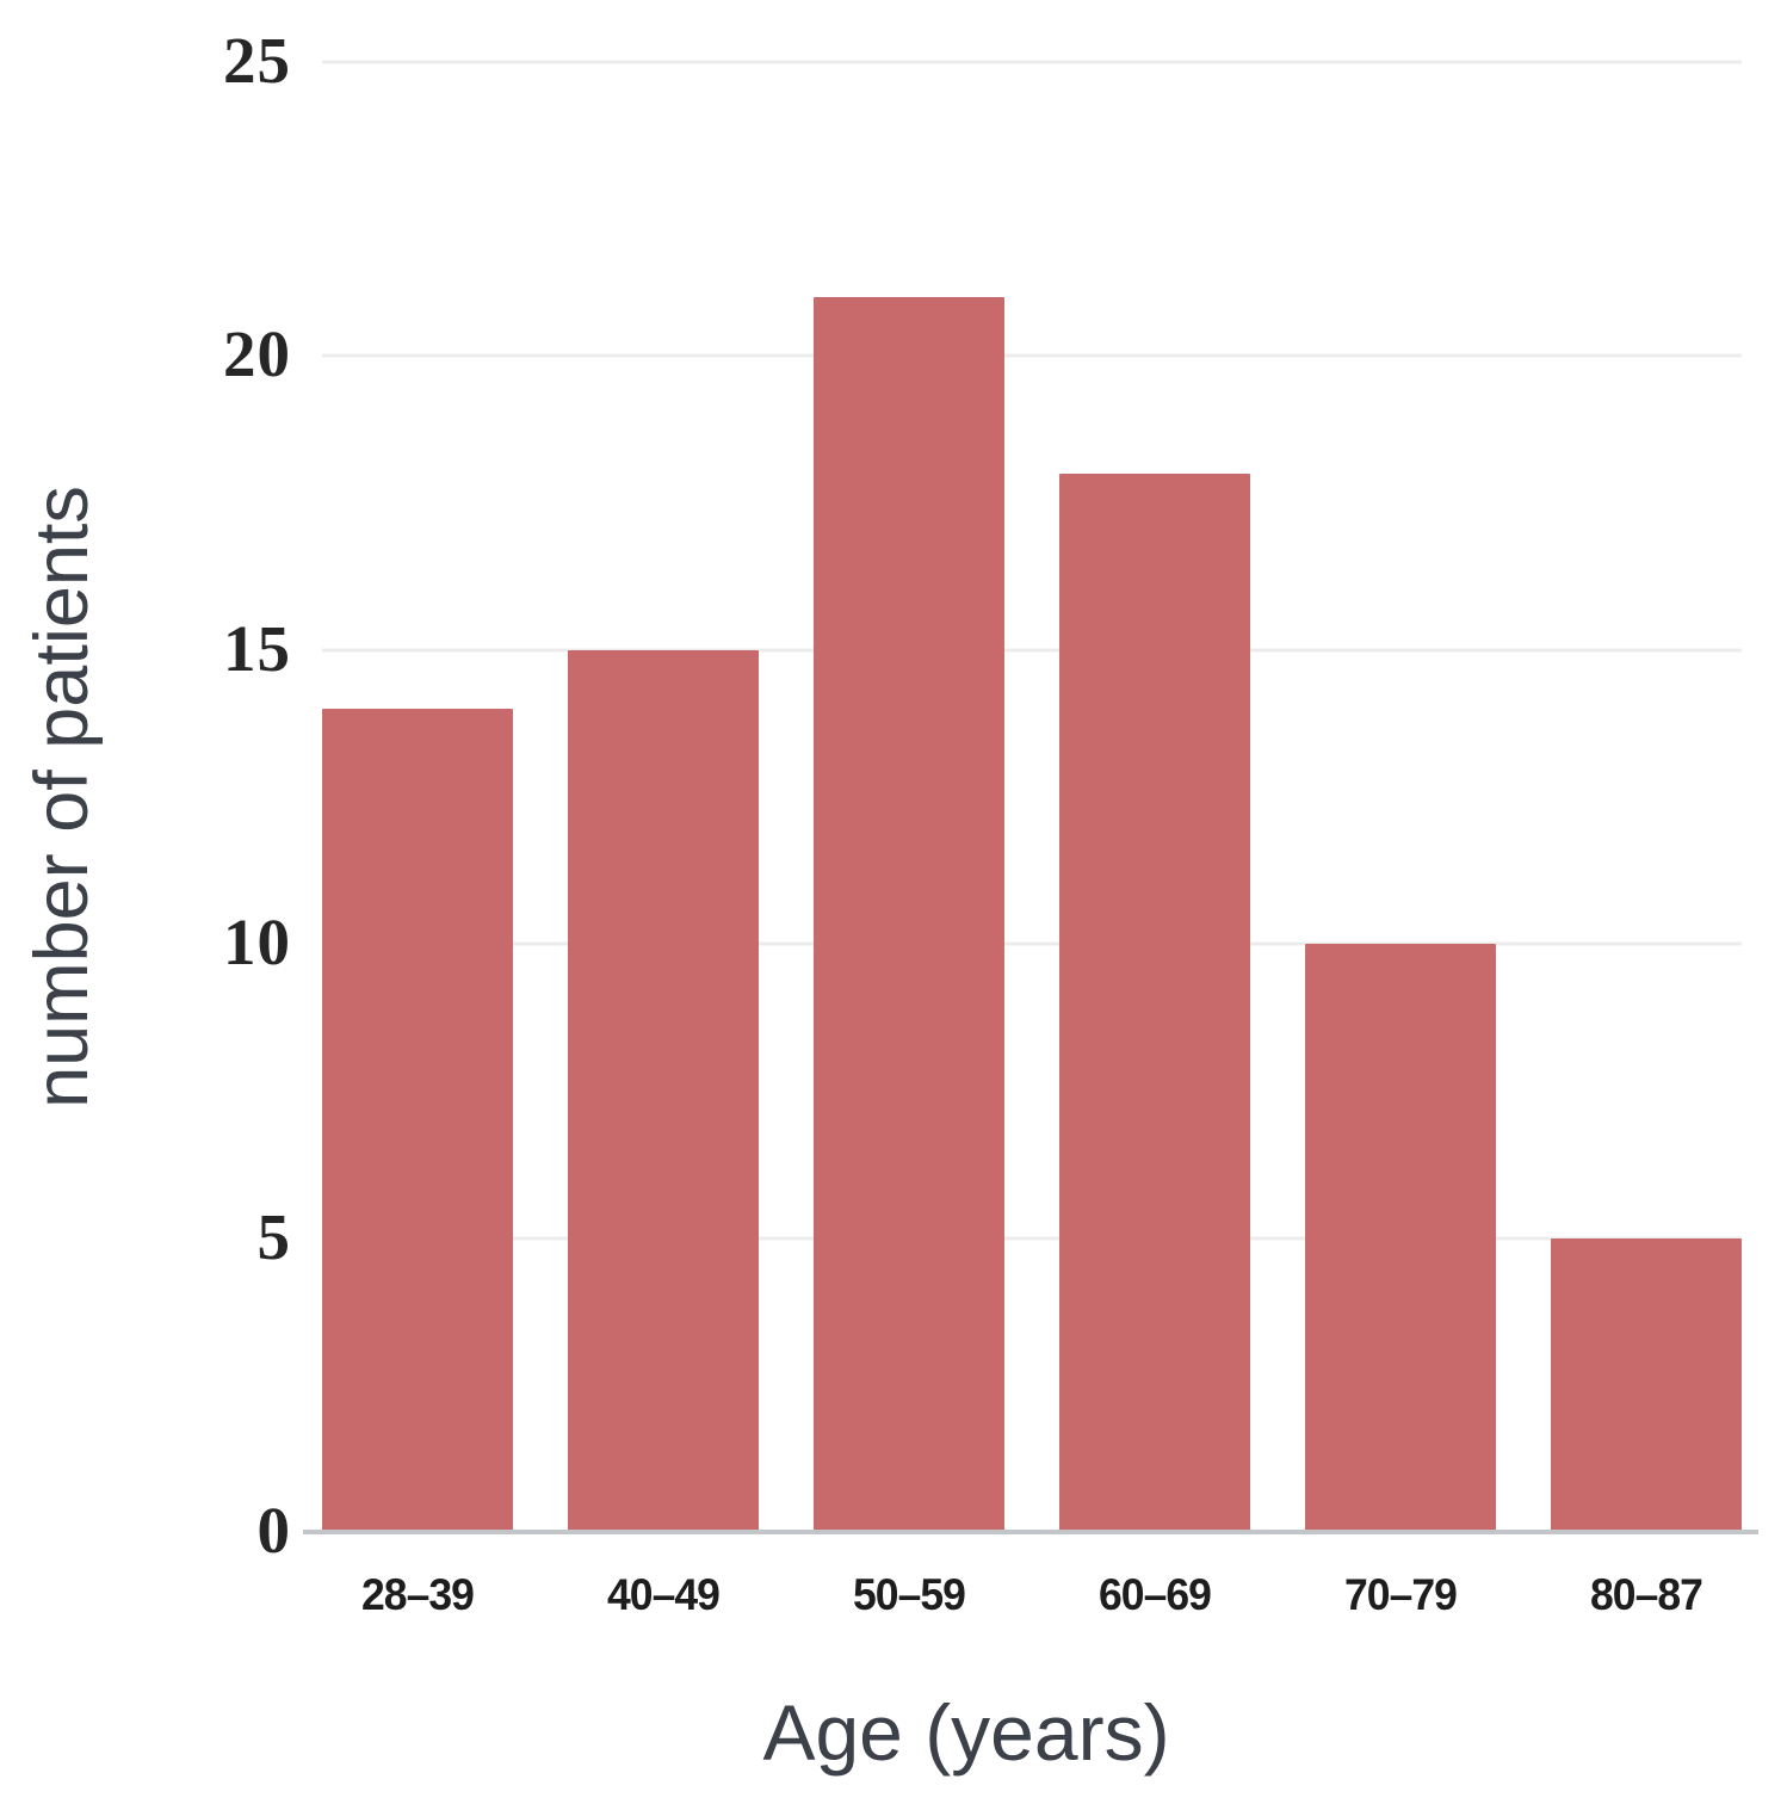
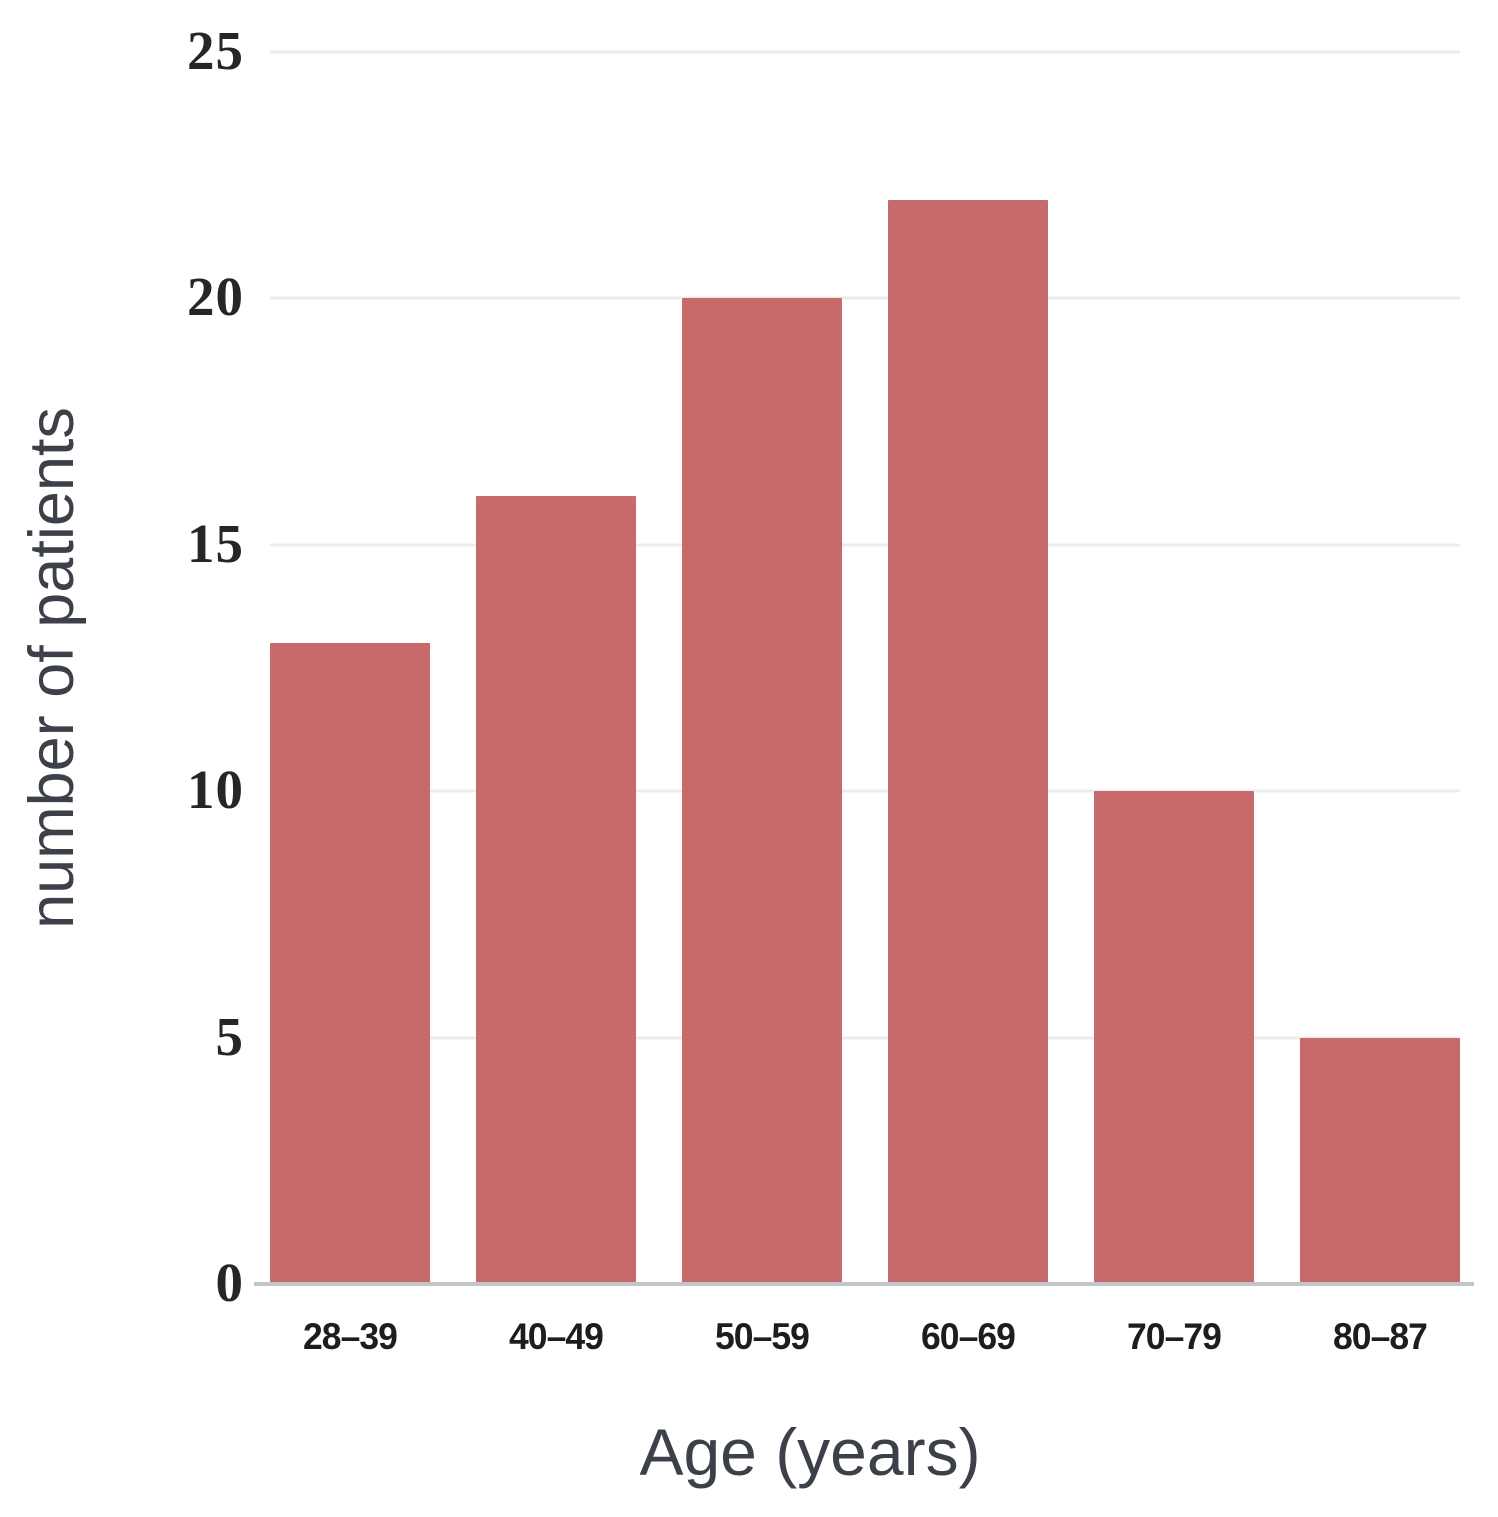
28–39: 14 -> 13
40–49: 15 -> 16
50–59: 21 -> 20
60–69: 18 -> 22
